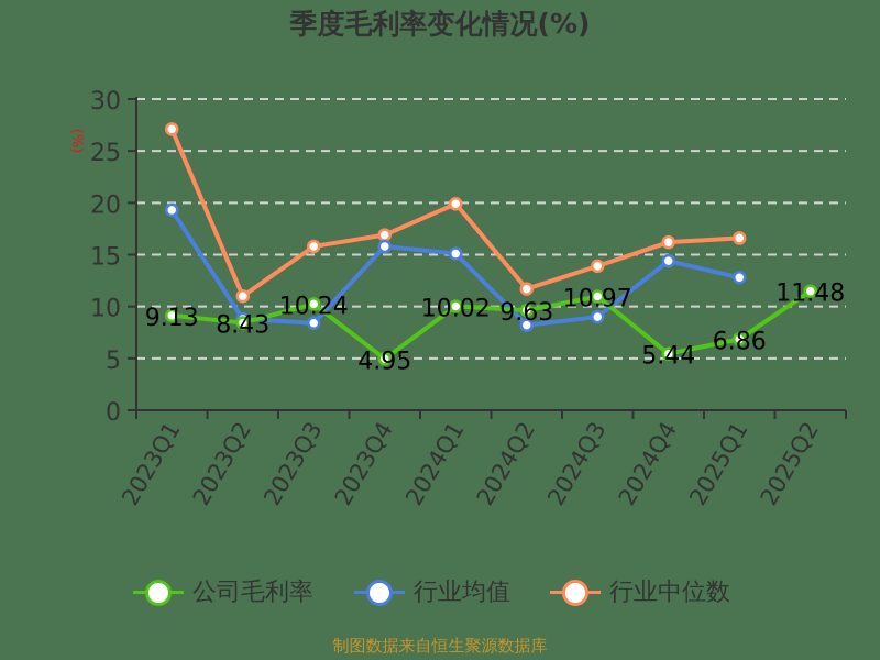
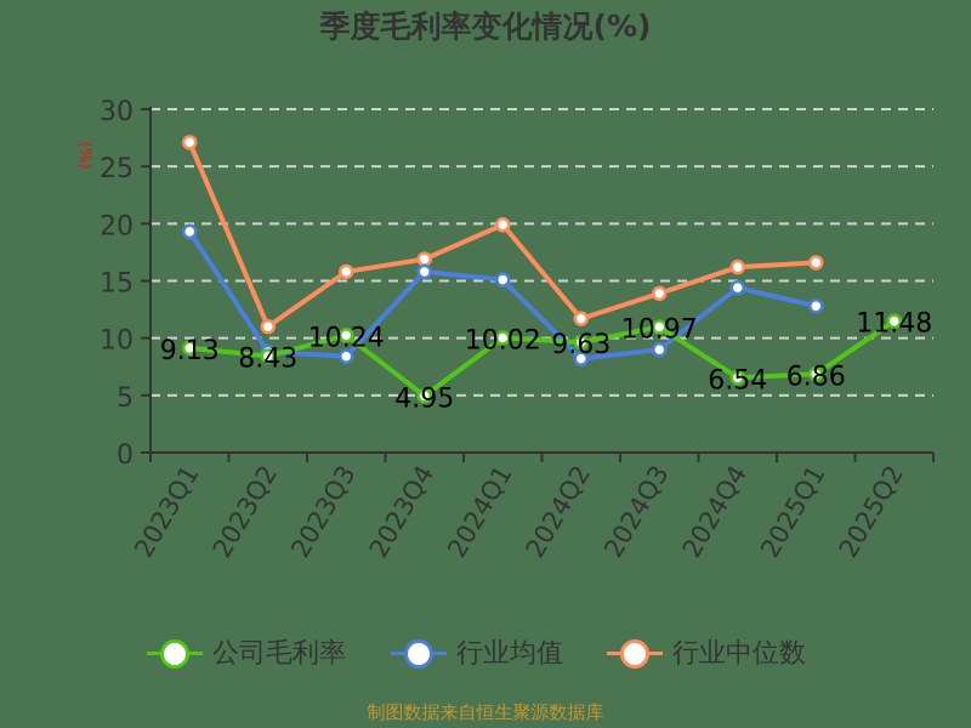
公司毛利率/2024Q4: 5.44 -> 6.54
